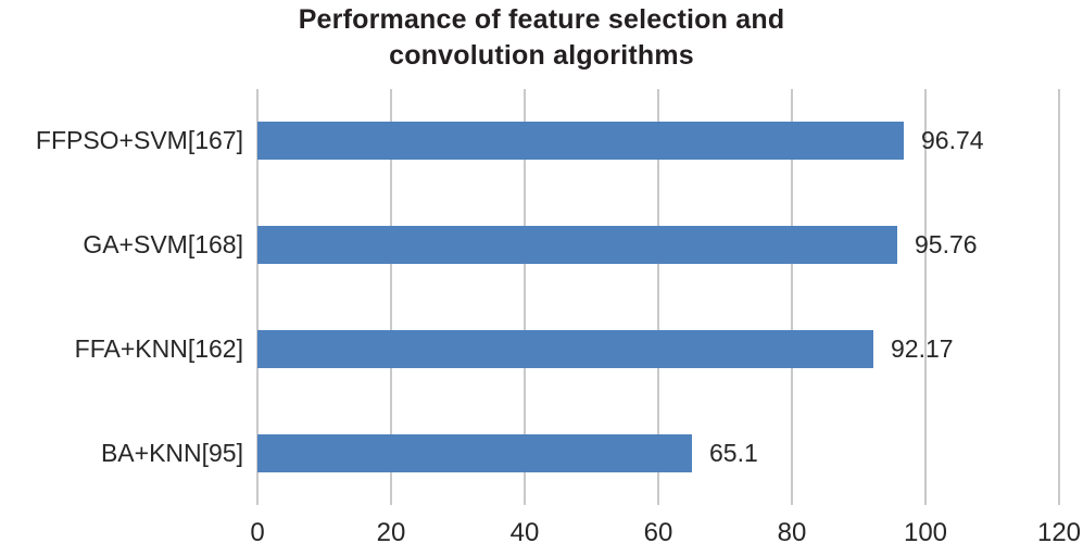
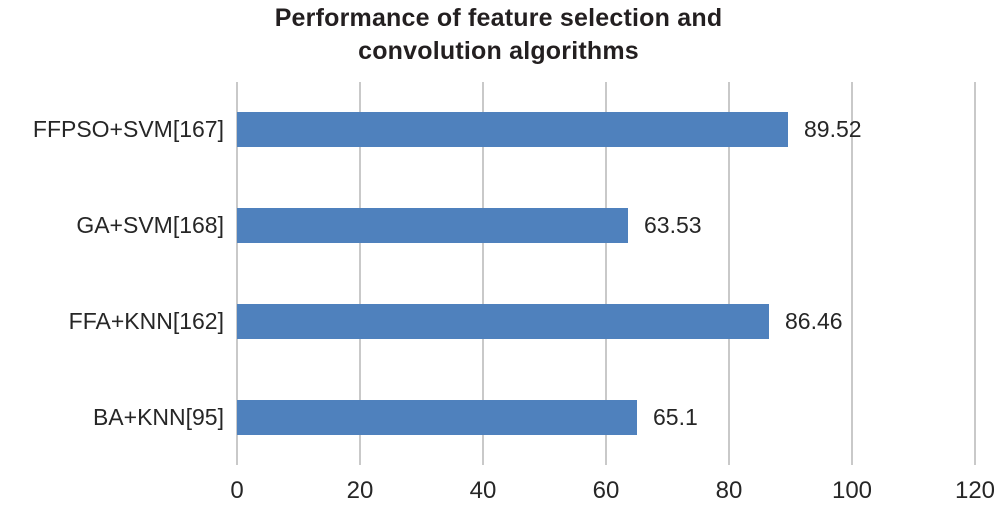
FFPSO+SVM[167]: 96.74 -> 89.52
GA+SVM[168]: 95.76 -> 63.53
FFA+KNN[162]: 92.17 -> 86.46
